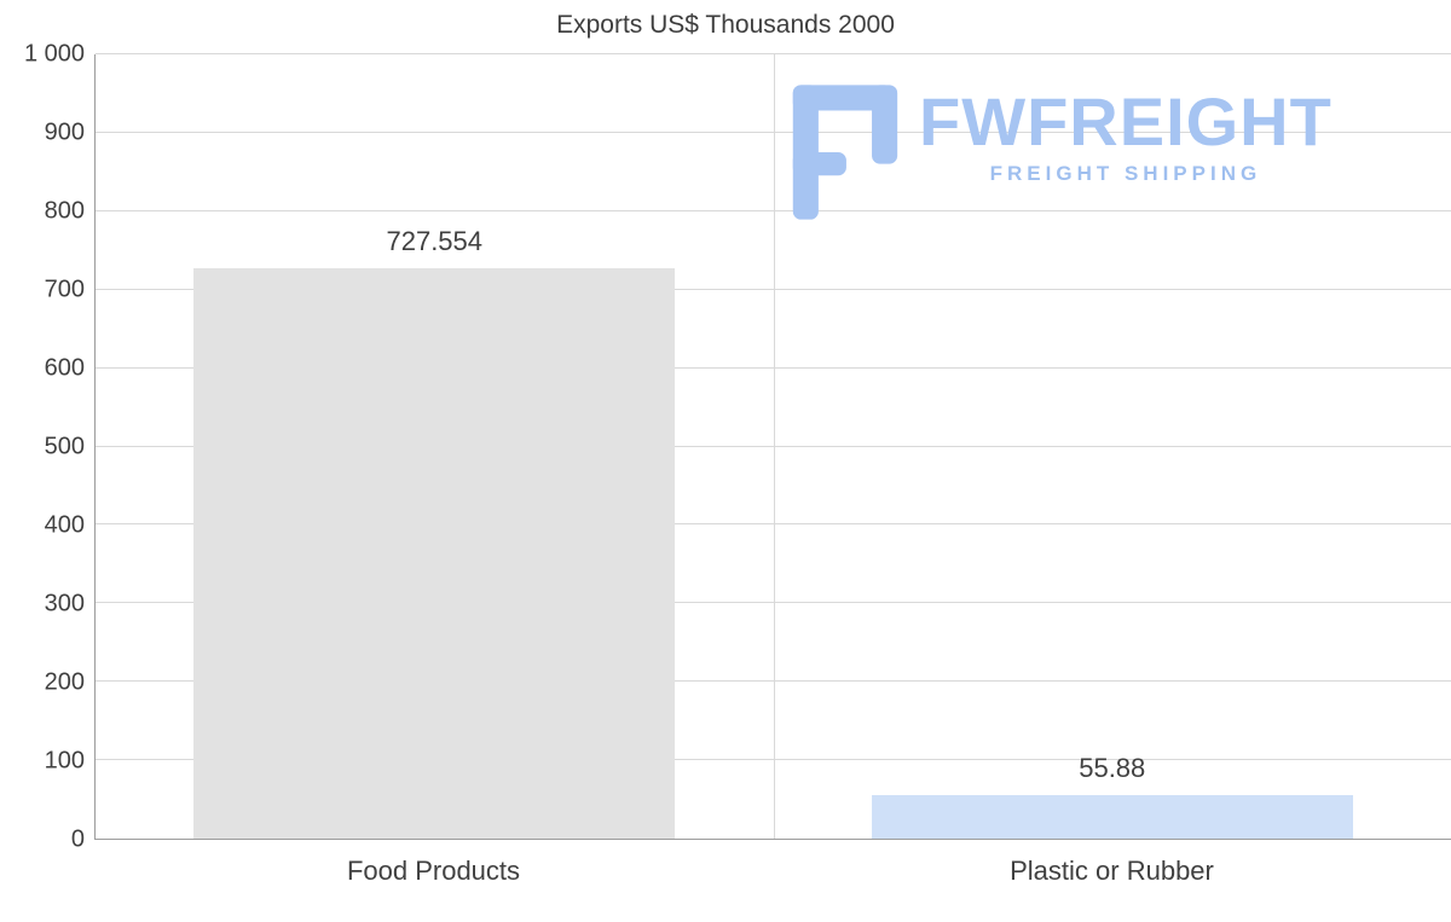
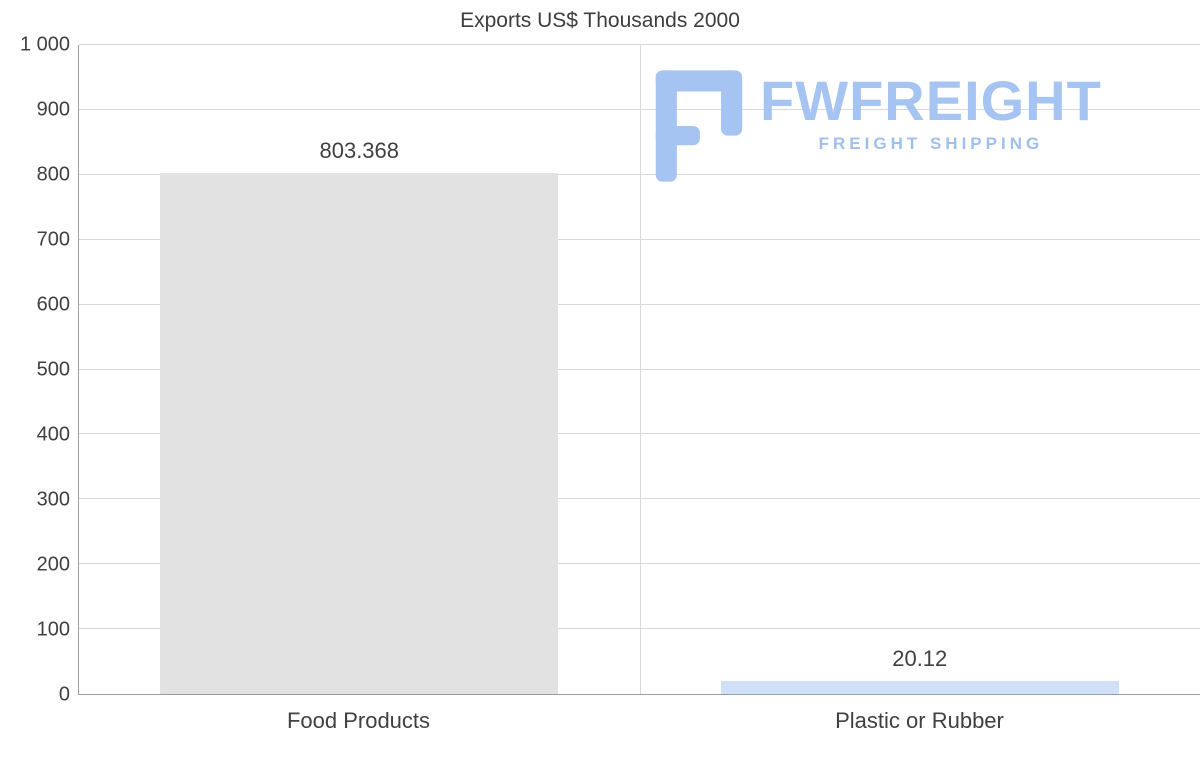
Food Products: 727.554 -> 803.368
Plastic or Rubber: 55.88 -> 20.12
